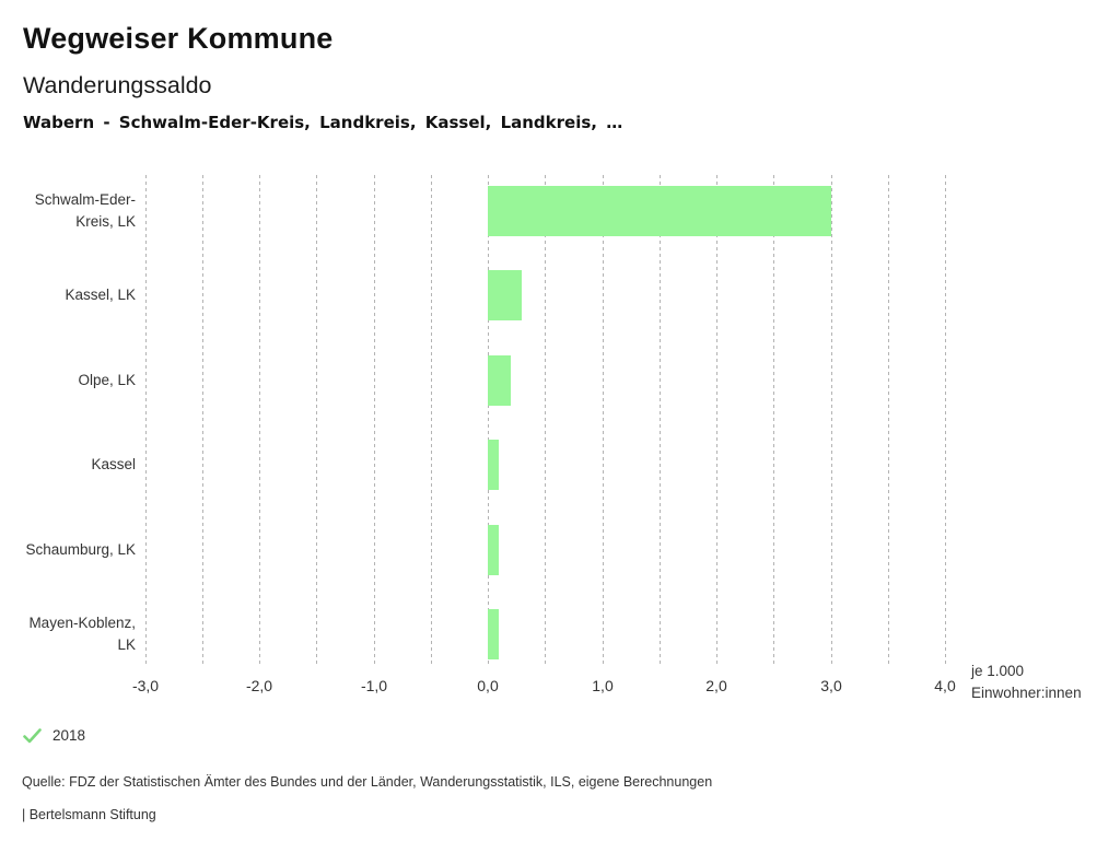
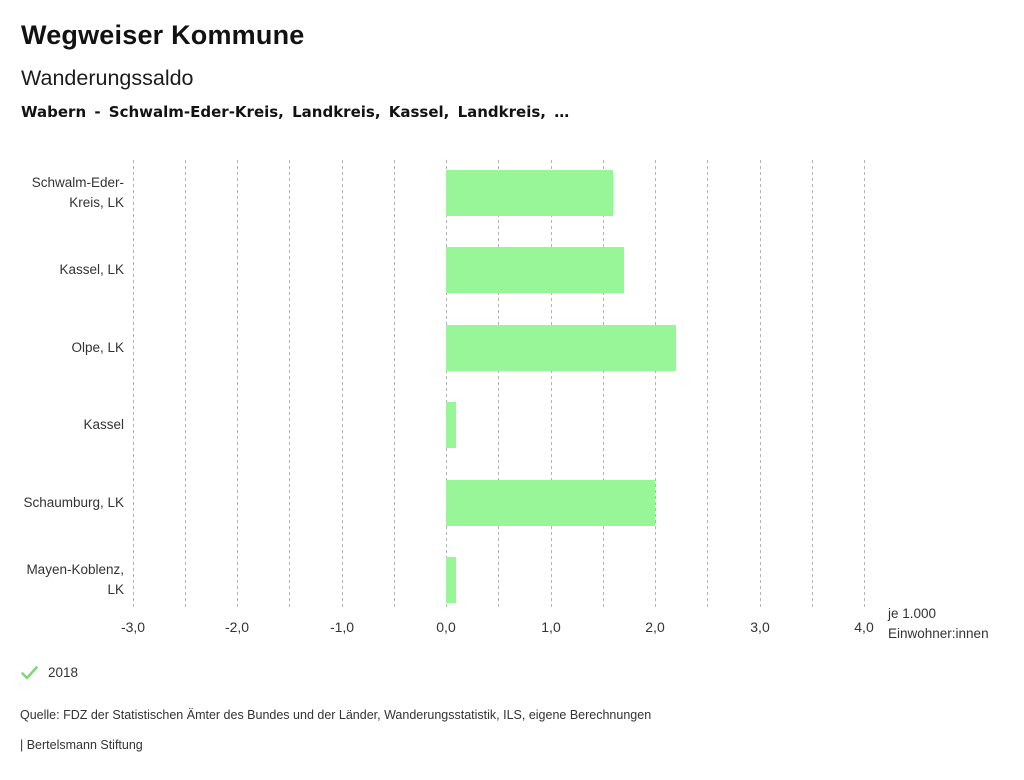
Schwalm-Eder-Kreis, LK: 3,0 -> 1,6
Kassel, LK: 0,3 -> 1,7
Olpe, LK: 0,2 -> 2,2
Schaumburg, LK: 0,1 -> 2,0
